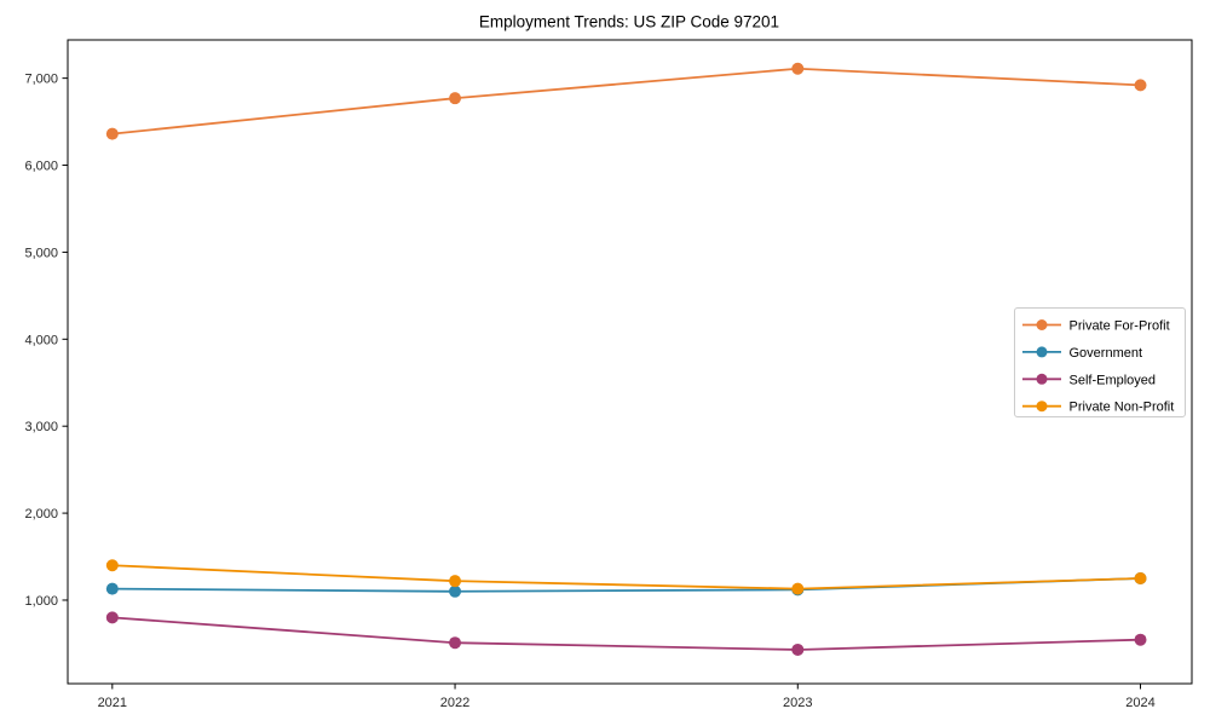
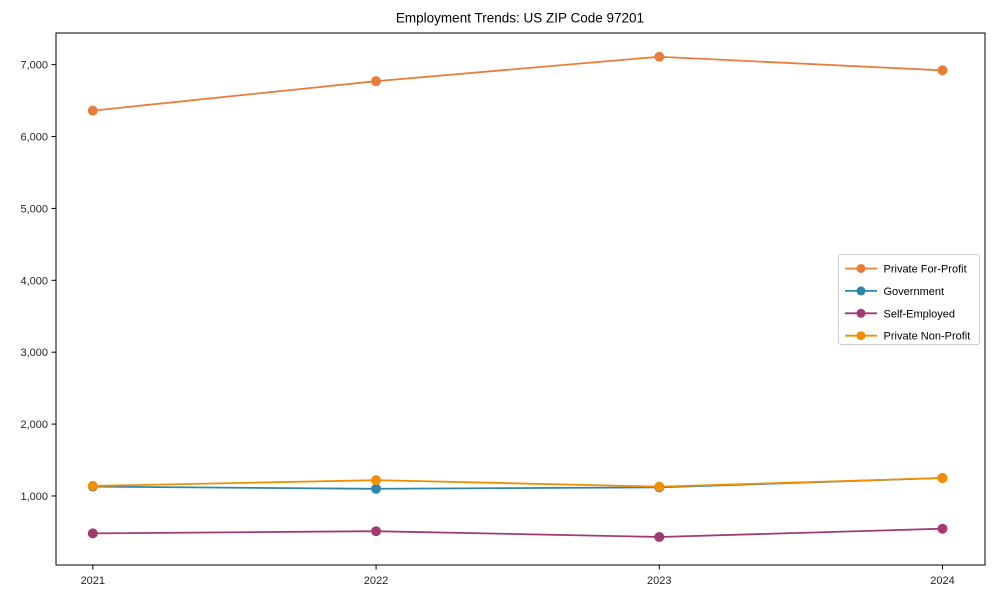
Self-Employed/2021: 800 -> 500
Private Non-Profit/2021: 1400 -> 1100
